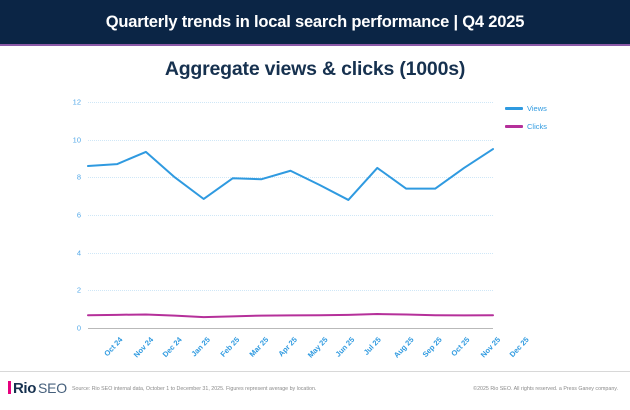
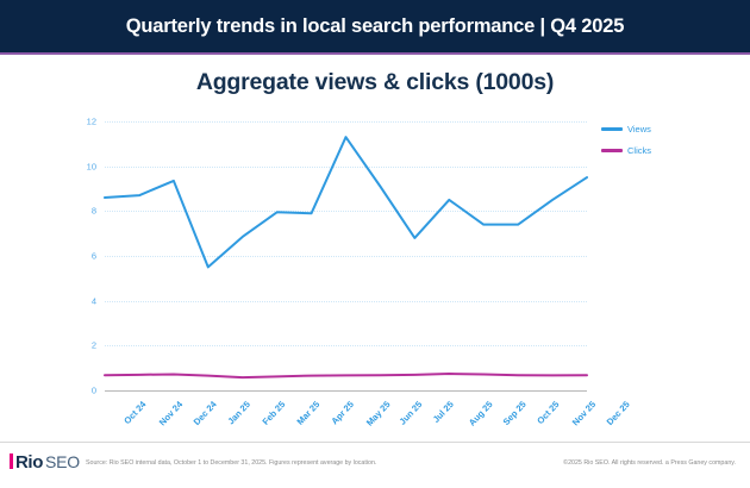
Views/Jan 25: 8.0 -> 5.5
Views/May 25: 8.3 -> 11.3
Views/Jun 25: 7.6 -> 9.1
